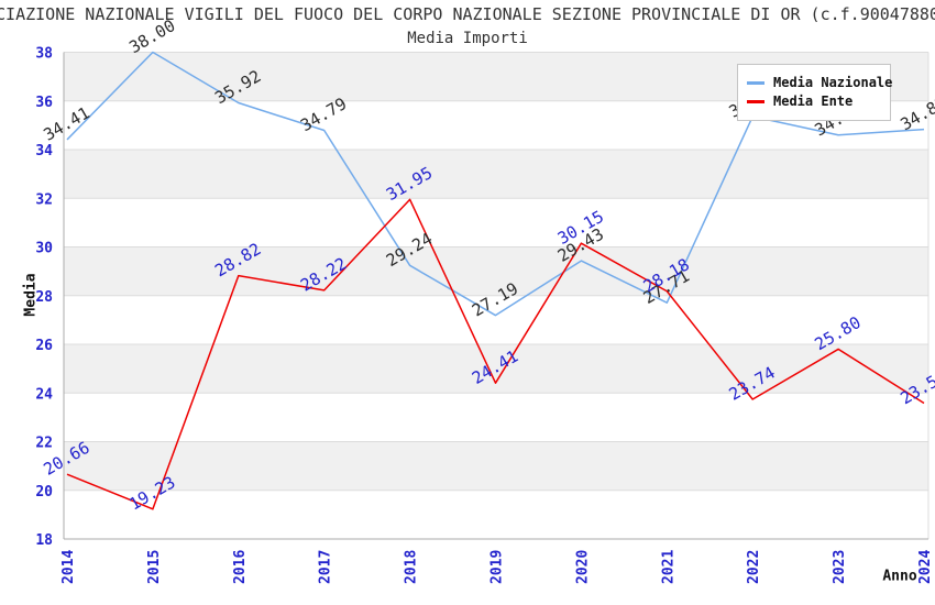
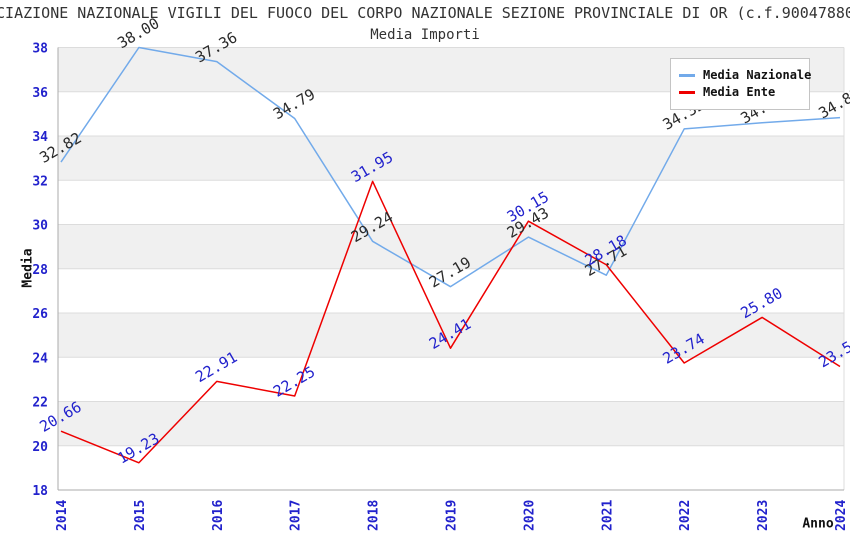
Media Nazionale/2014: 34.41 -> 32.82
Media Nazionale/2016: 35.92 -> 37.36
Media Ente/2016: 28.82 -> 22.91
Media Ente/2017: 28.22 -> 22.25
Media Nazionale/2022: 35.36 -> 34.32
